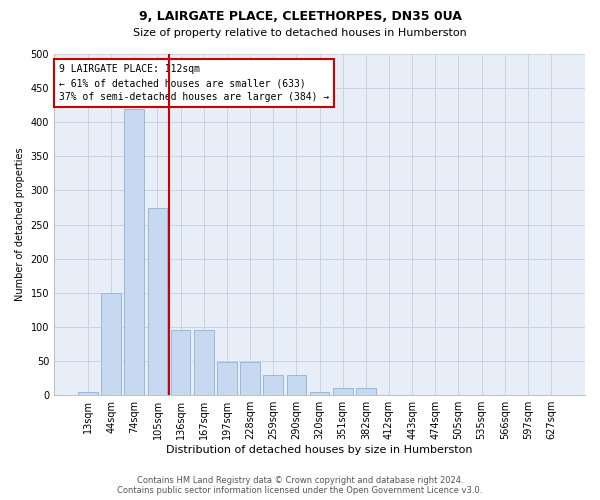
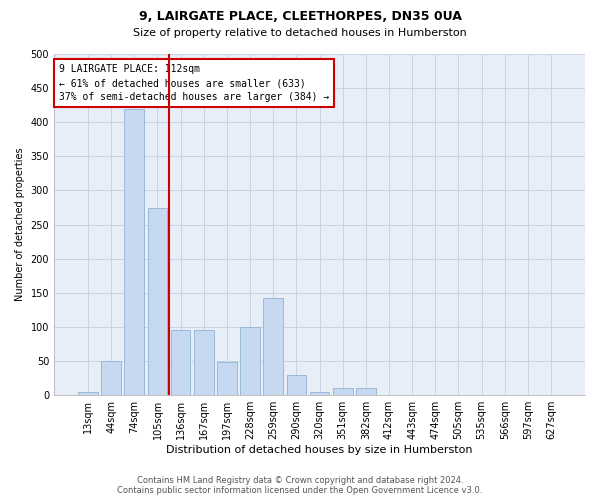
44sqm: 150 -> 50
228sqm: 48 -> 100
259sqm: 30 -> 142
